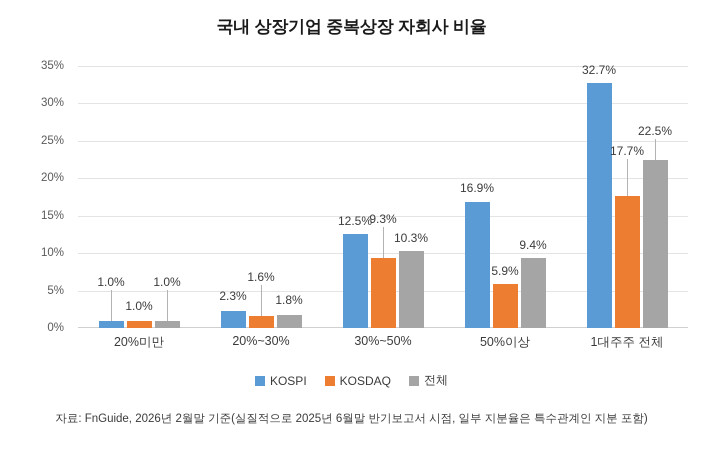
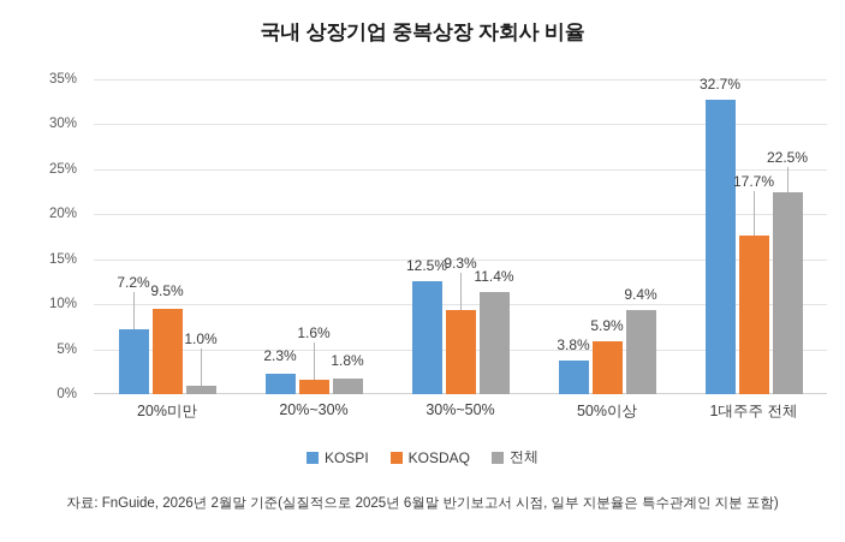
KOSPI/20%미만: 1.0% -> 7.2%
KOSDAQ/20%미만: 1.0% -> 9.5%
전체/30%~50%: 10.3% -> 11.4%
KOSPI/50%이상: 16.9% -> 3.8%
